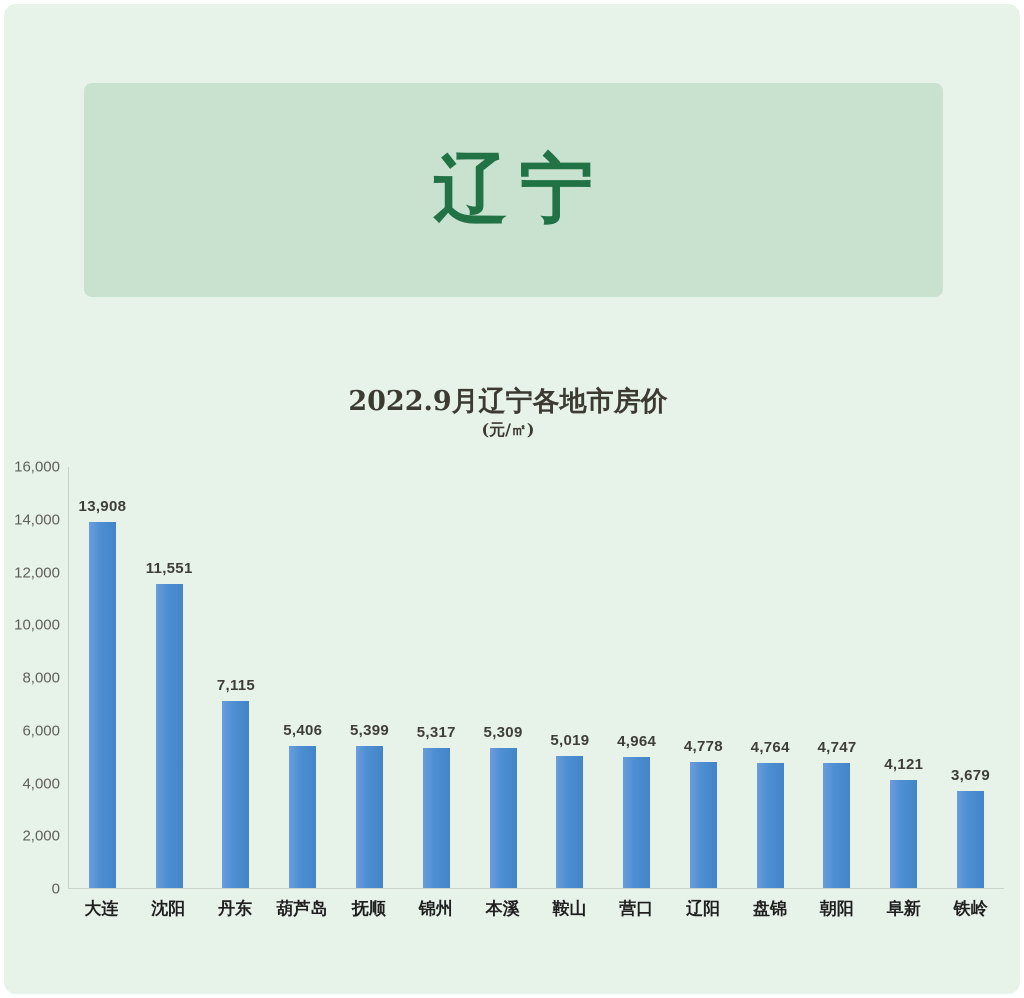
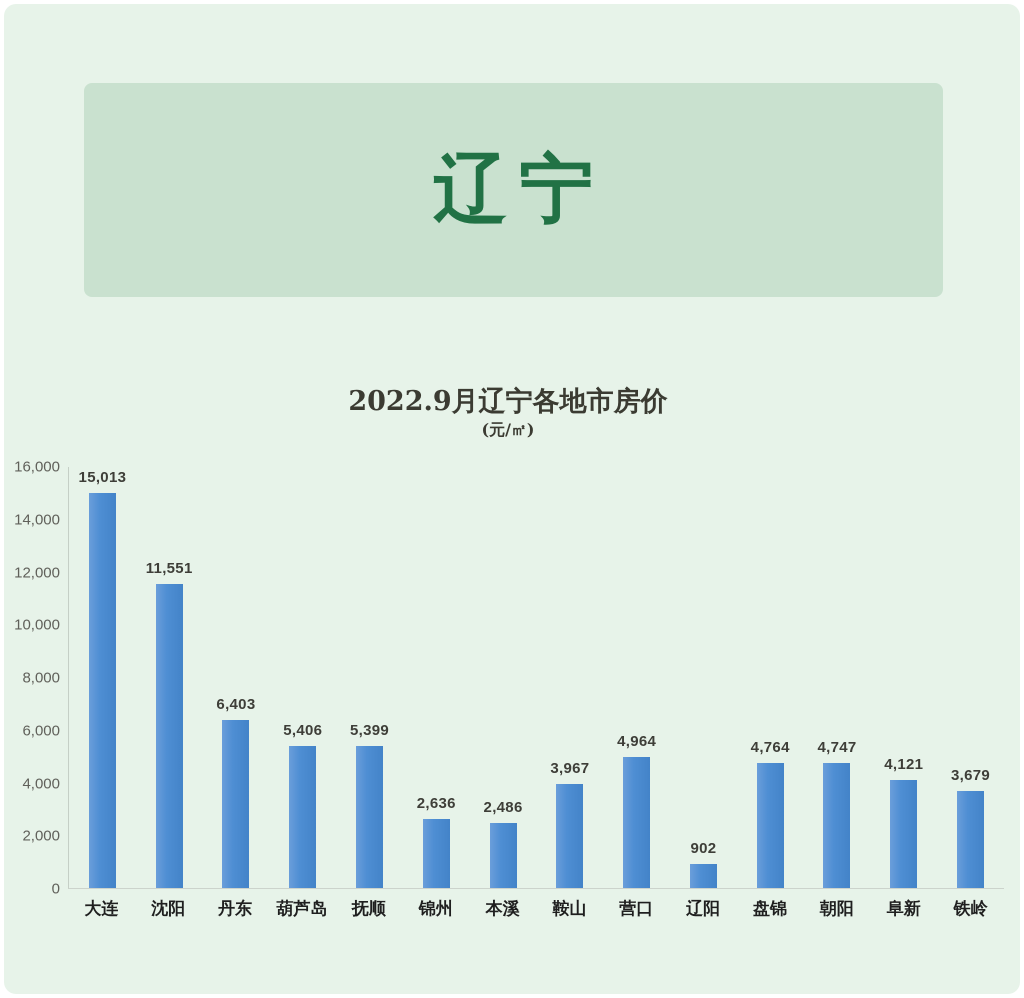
大连: 13,908 -> 15,013
丹东: 7,115 -> 6,403
锦州: 5,317 -> 2,636
本溪: 5,309 -> 2,486
鞍山: 5,019 -> 3,967
辽阳: 4,778 -> 902
